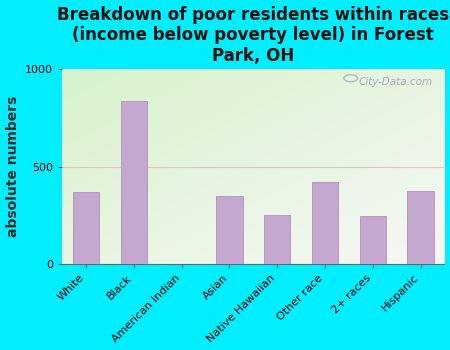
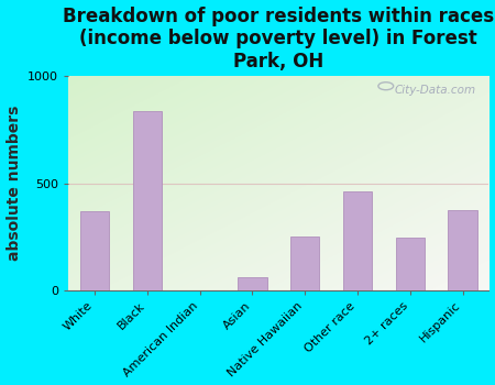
Asian: 350 -> 60
Other race: 420 -> 460
